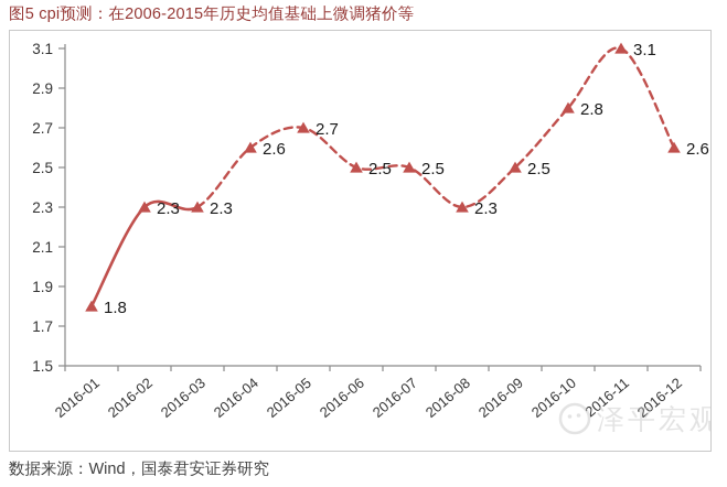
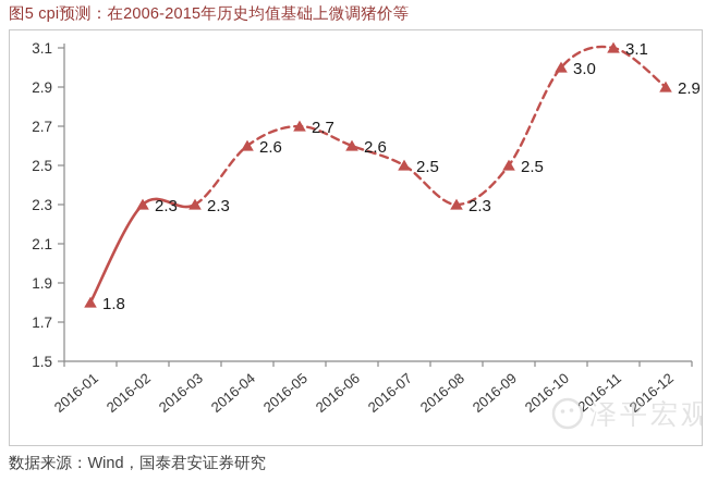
2016-06: 2.5 -> 2.6
2016-10: 2.8 -> 3.0
2016-12: 2.6 -> 2.9
